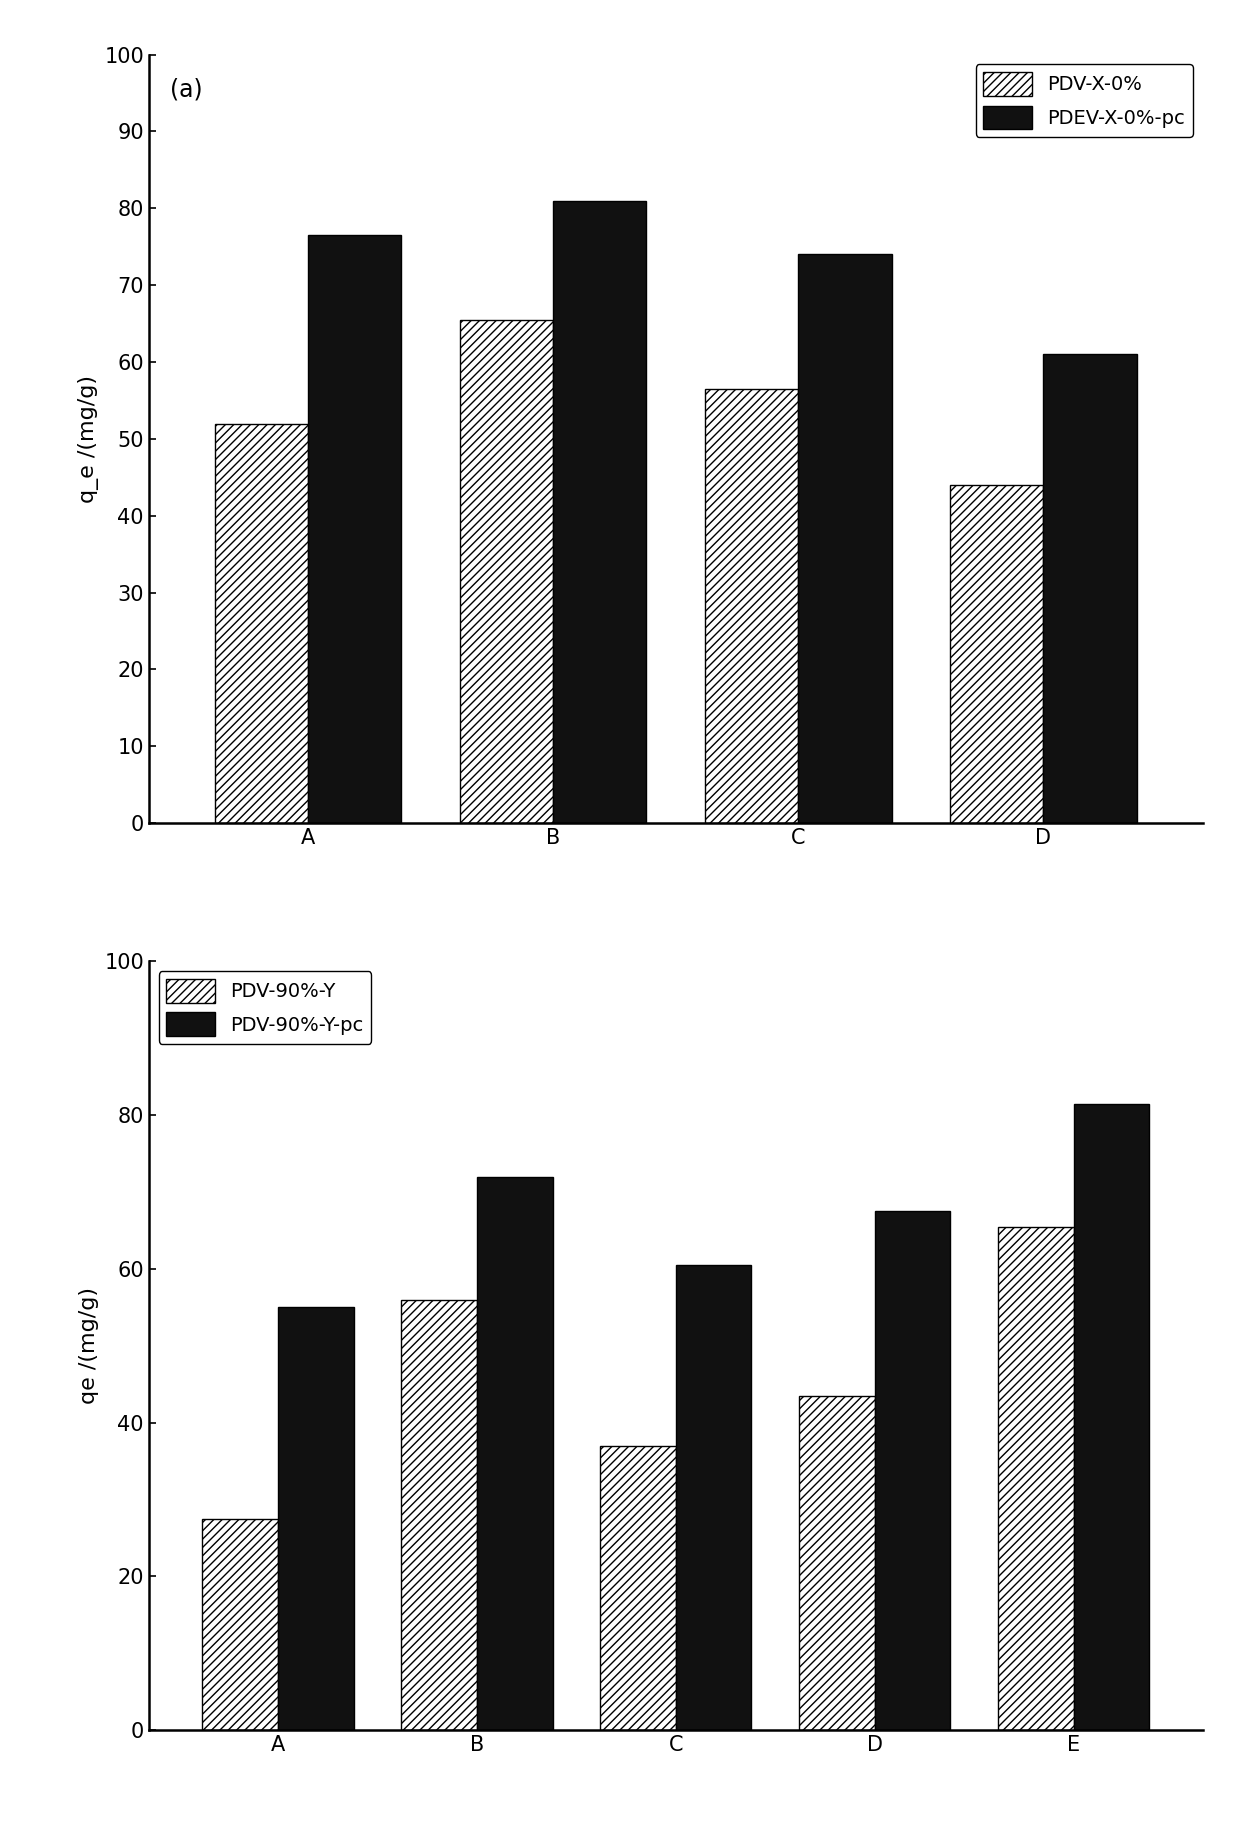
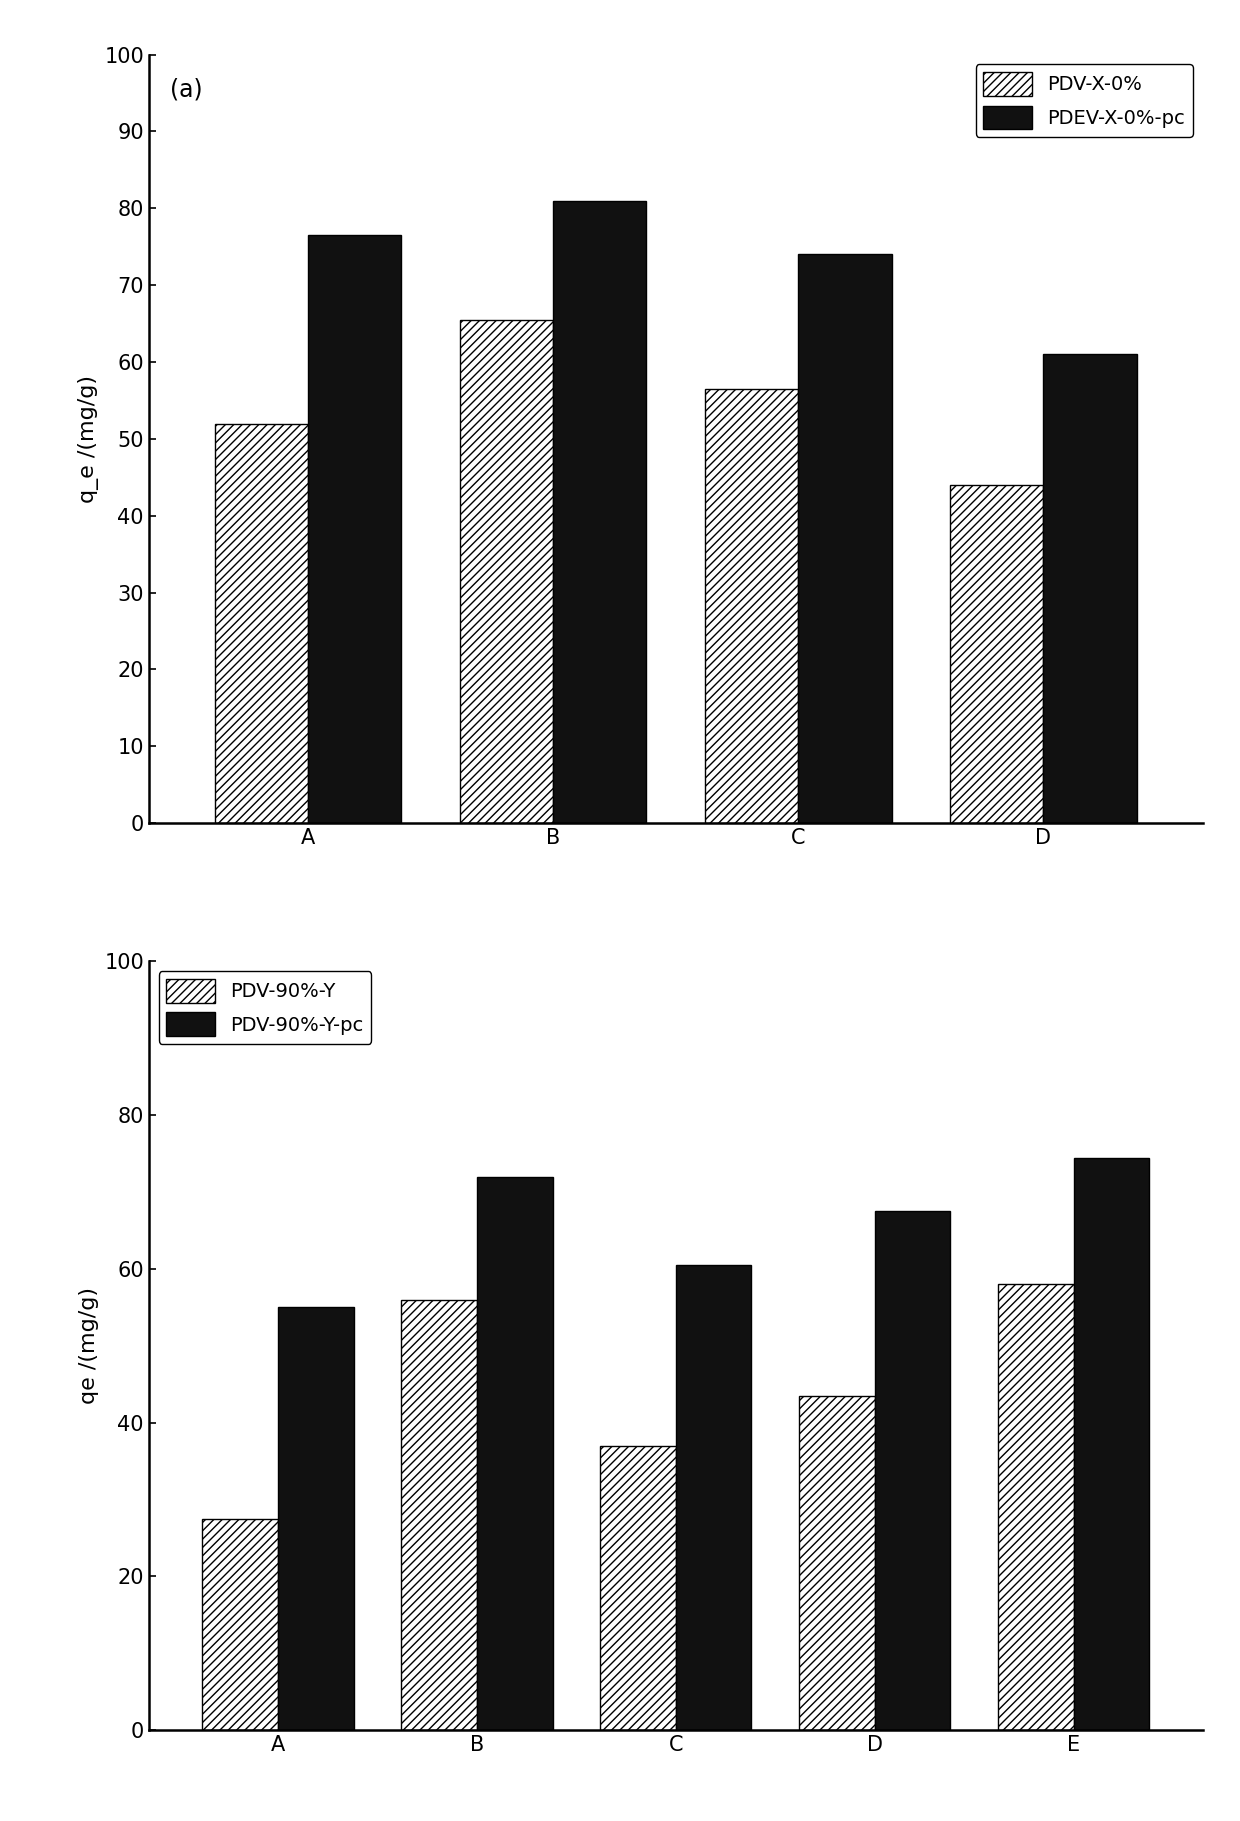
PDV-90%-Y/E: 65.5 -> 58.0
PDV-90%-Y-pc/E: 81.5 -> 74.4
